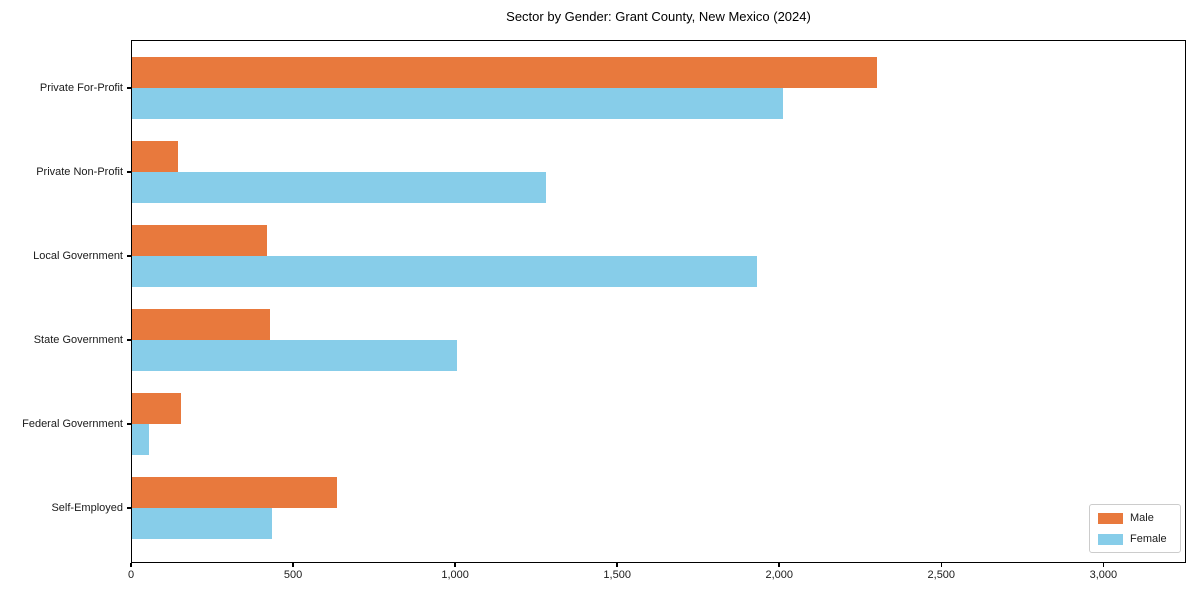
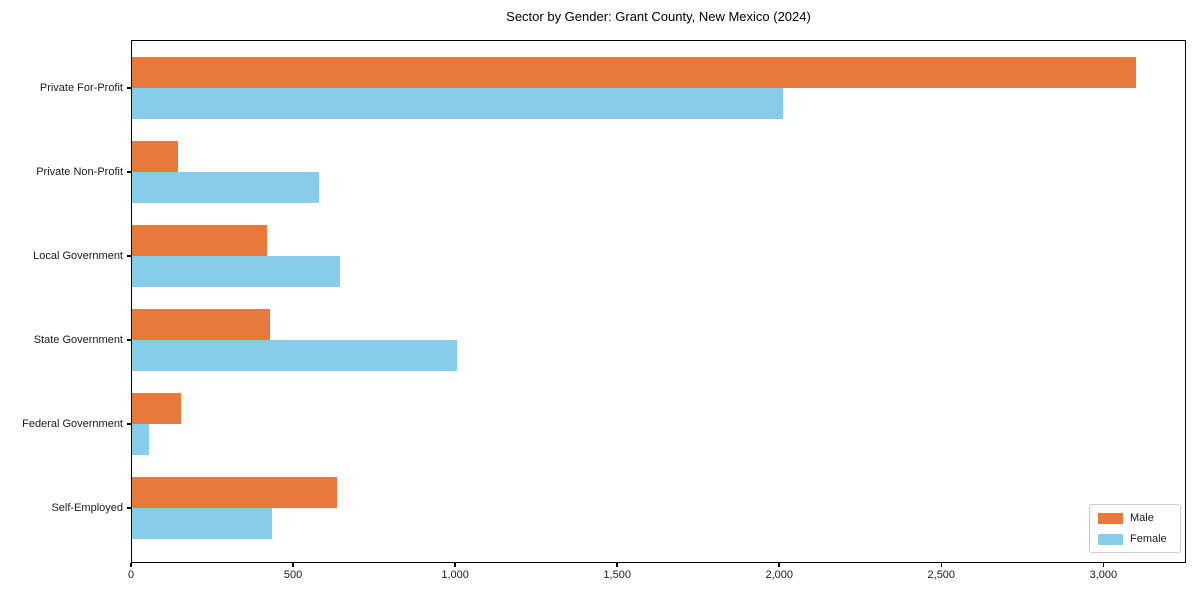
Male/Private For-Profit: 2300 -> 3100
Female/Private Non-Profit: 1280 -> 580
Female/Local Government: 1930 -> 640
